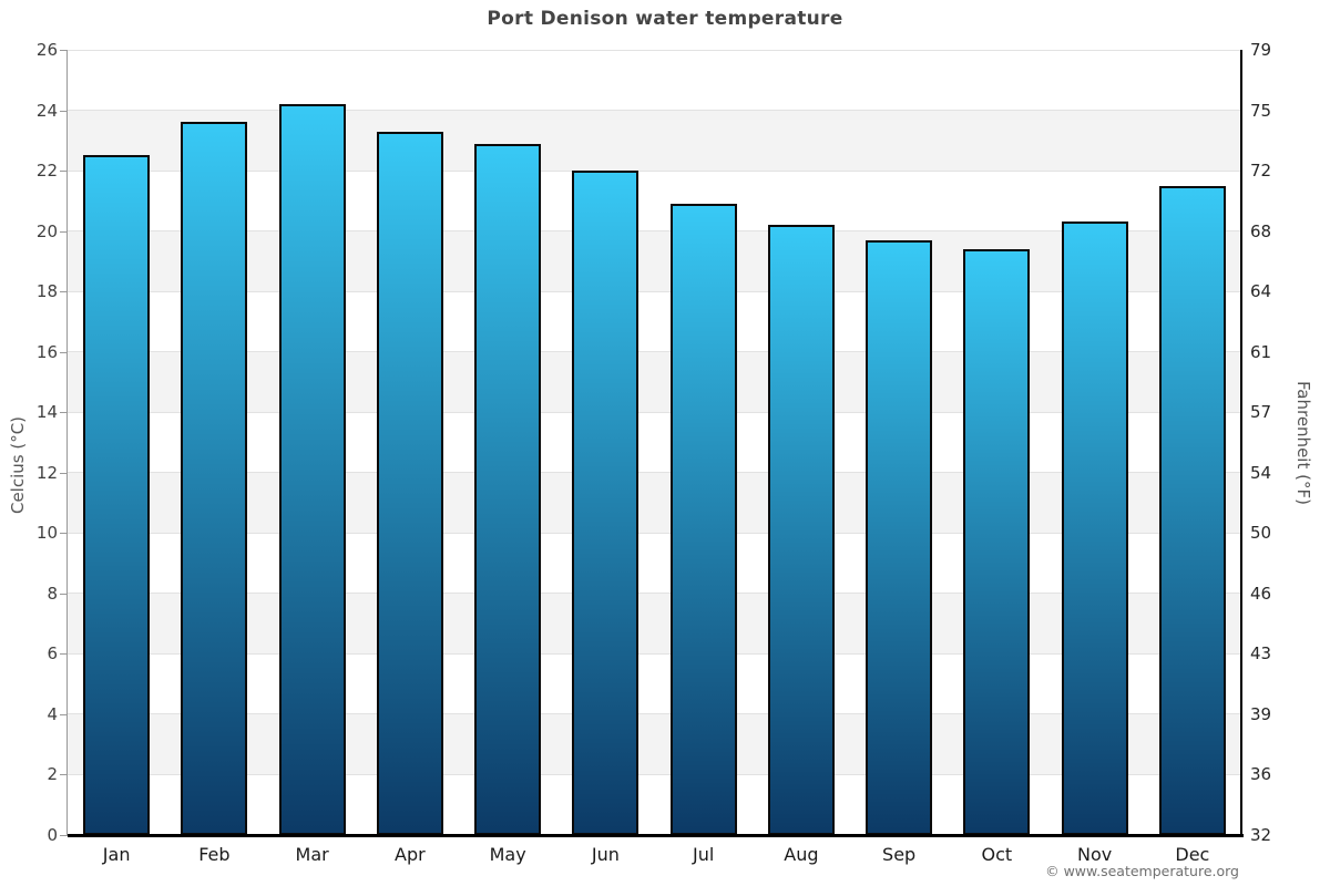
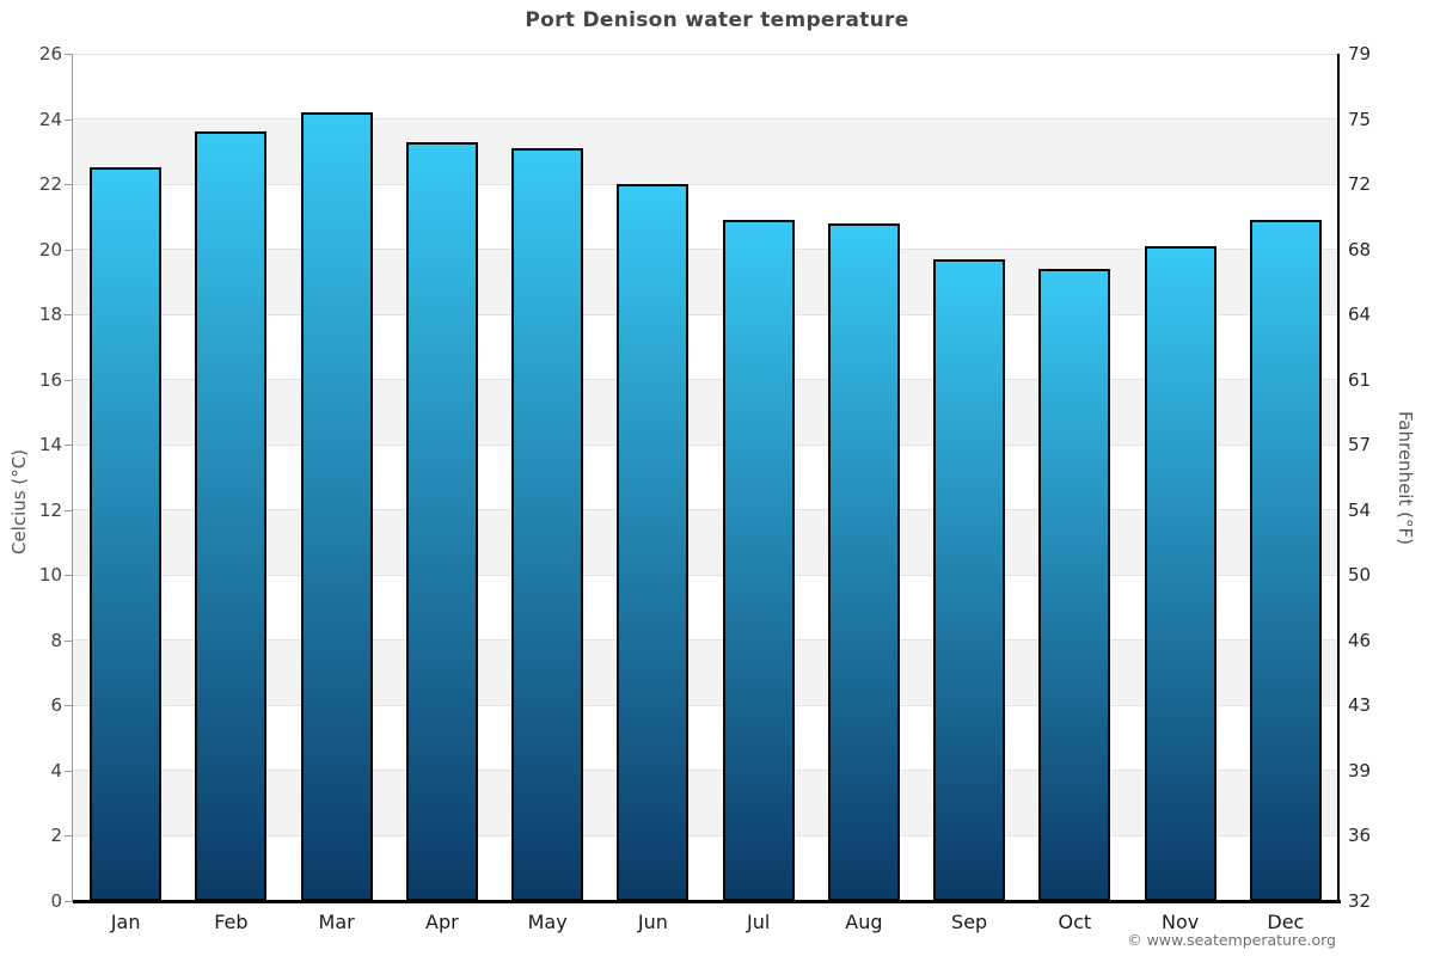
May: 22.9 -> 23.1
Aug: 20.2 -> 20.8
Nov: 20.3 -> 20.1
Dec: 21.5 -> 20.9
